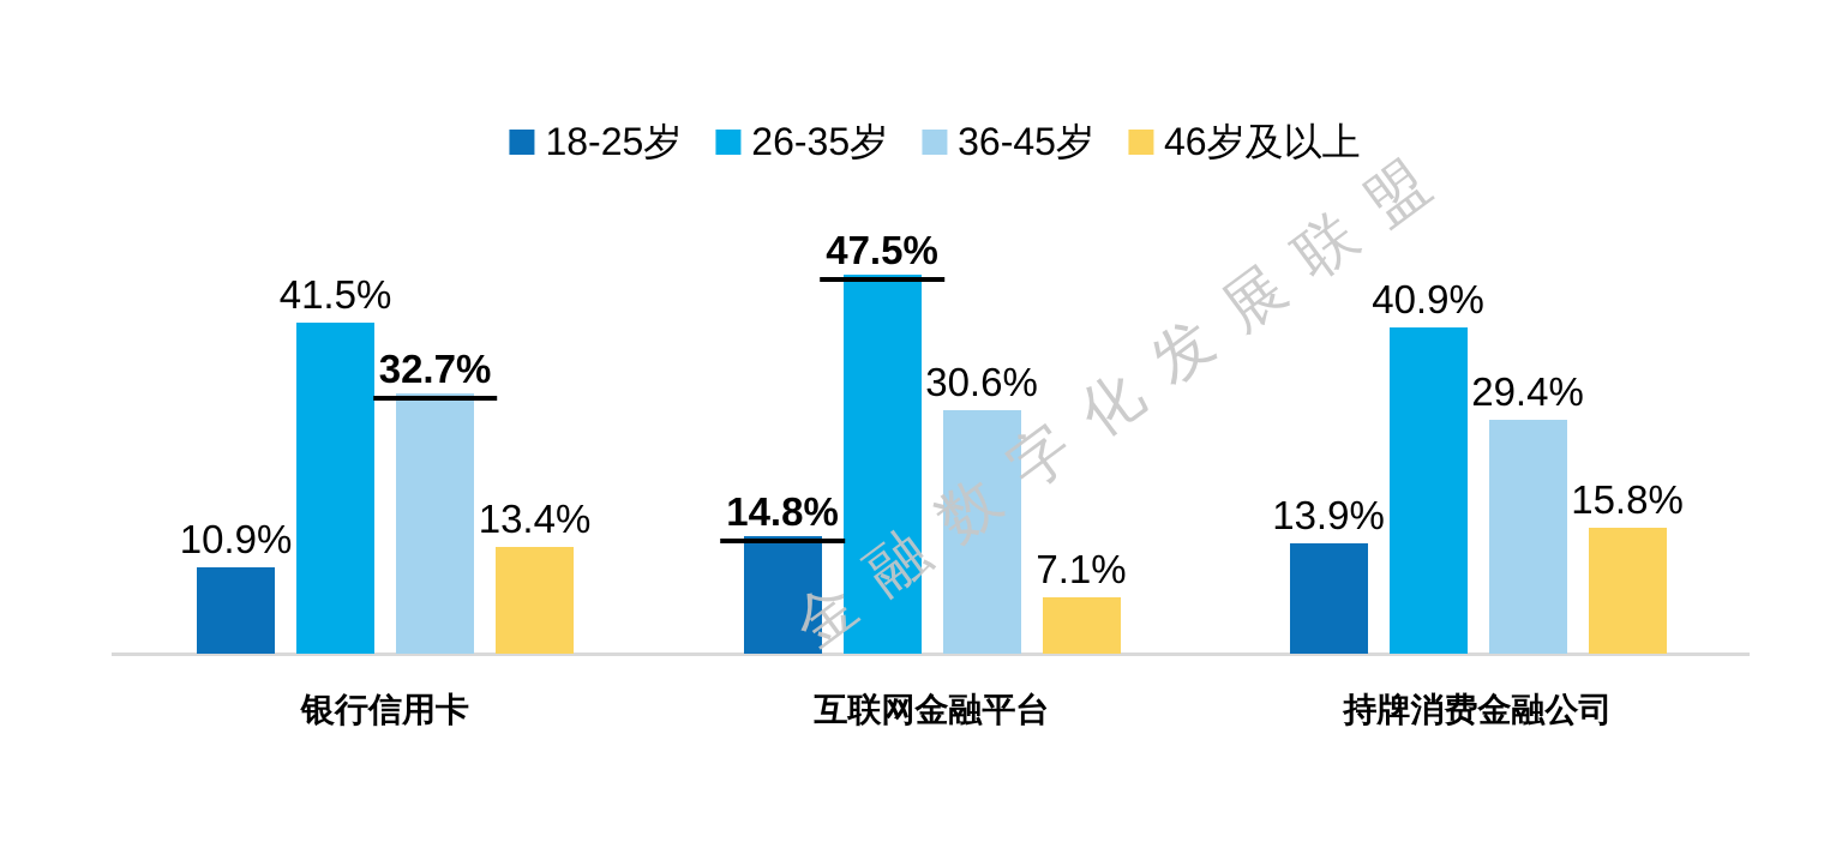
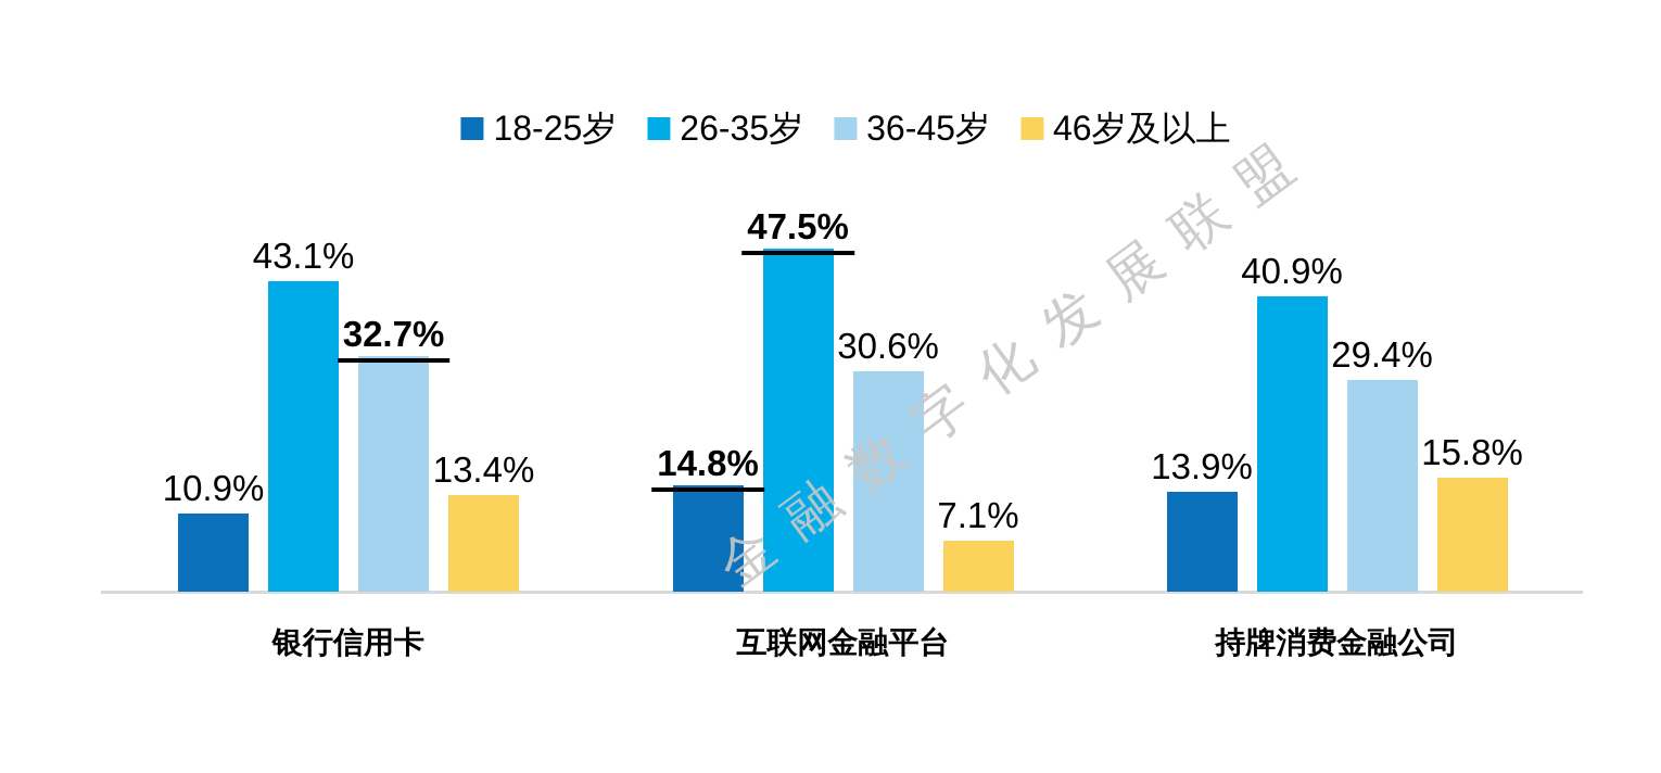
26-35岁/银行信用卡: 41.5% -> 43.1%
